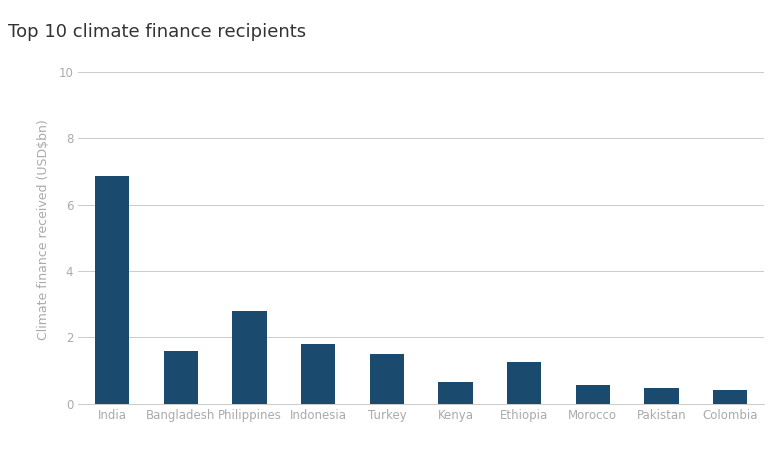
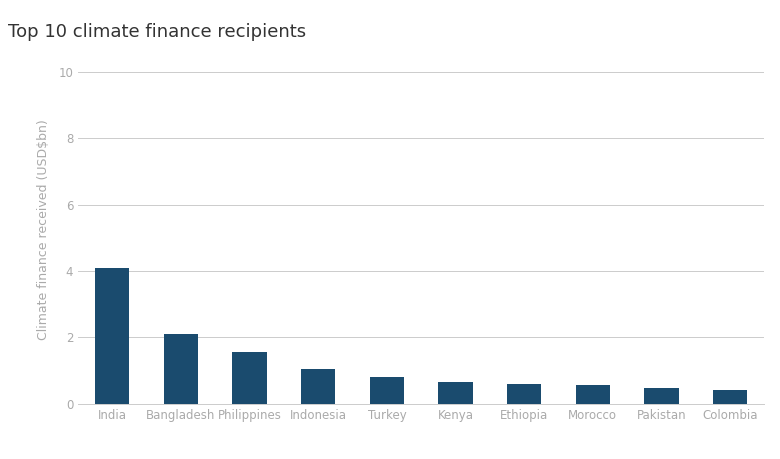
India: 6.85 -> 4.10
Bangladesh: 1.60 -> 2.10
Philippines: 2.80 -> 1.55
Indonesia: 1.80 -> 1.05
Turkey: 1.50 -> 0.80
Ethiopia: 1.25 -> 0.60
